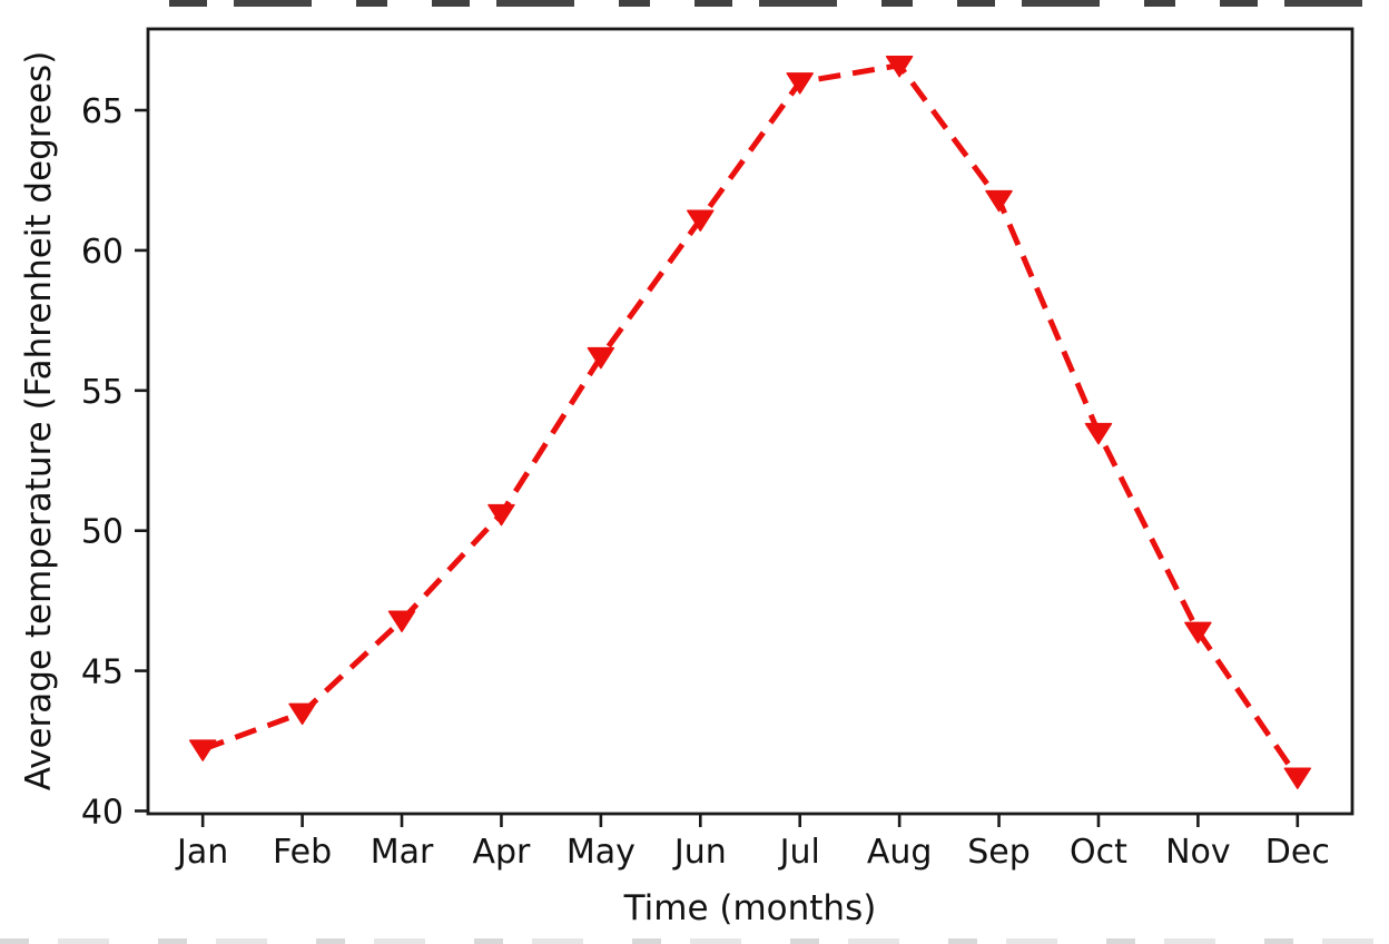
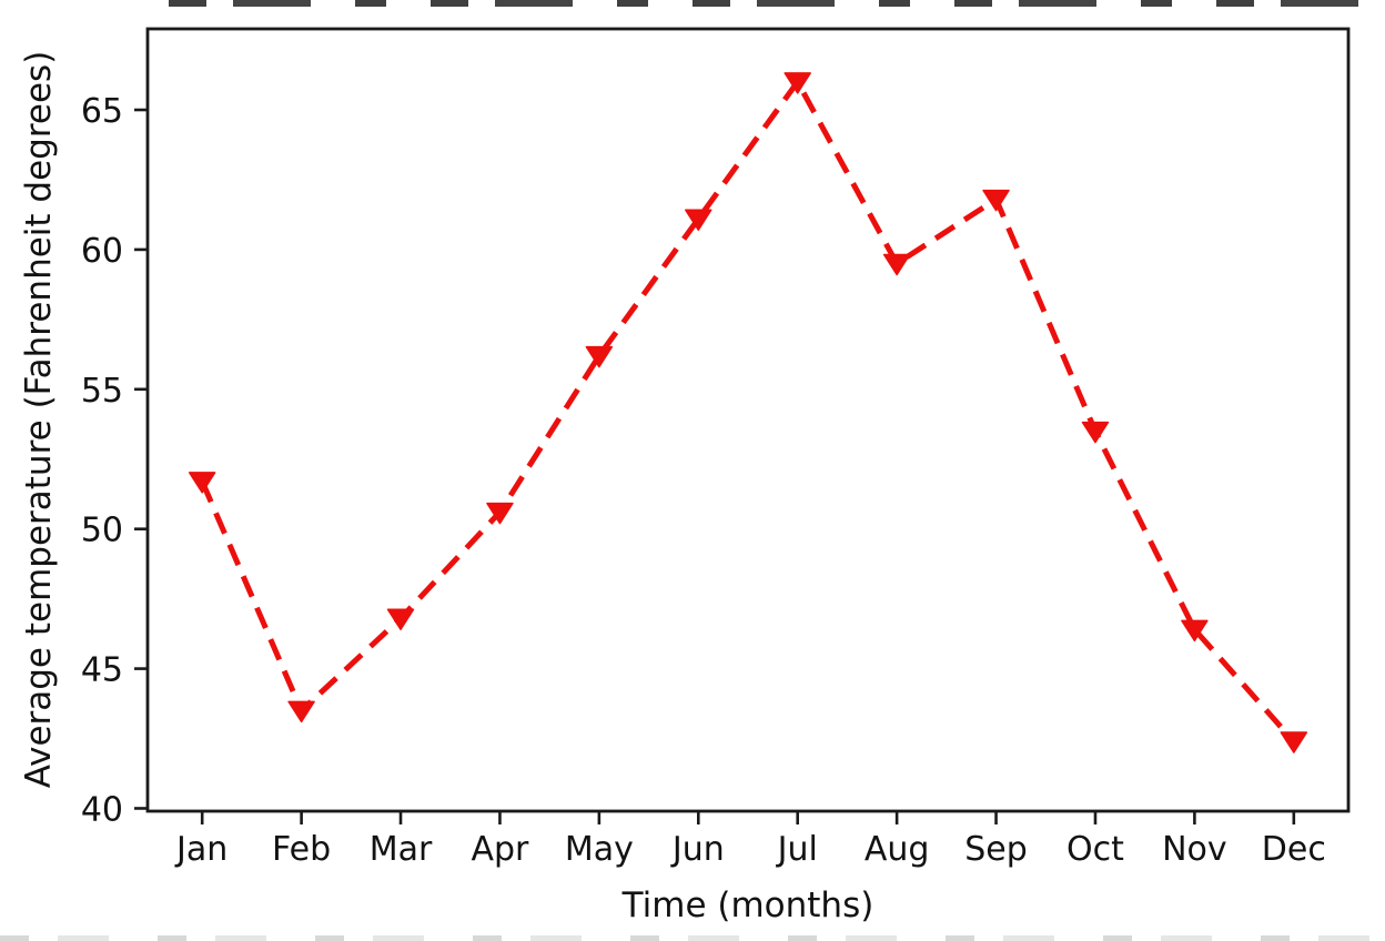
Jan: 42.2 -> 51.7
Aug: 66.6 -> 59.5
Dec: 41.2 -> 42.4
